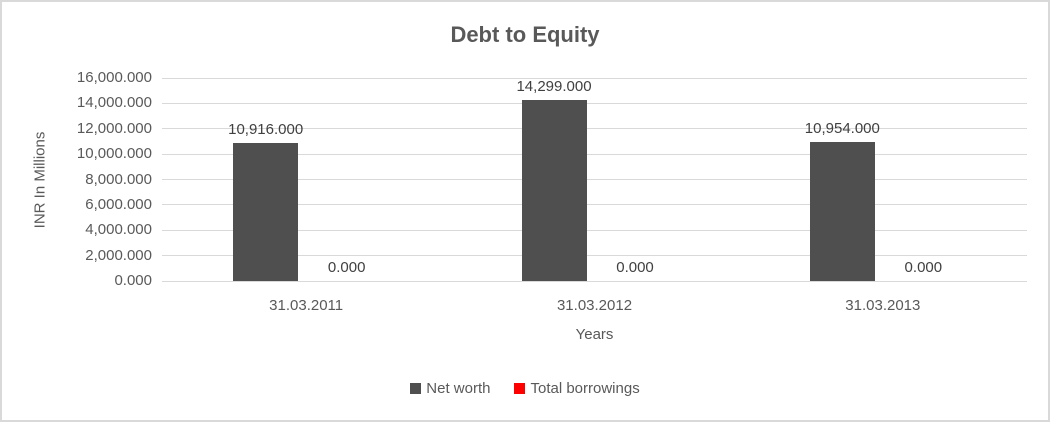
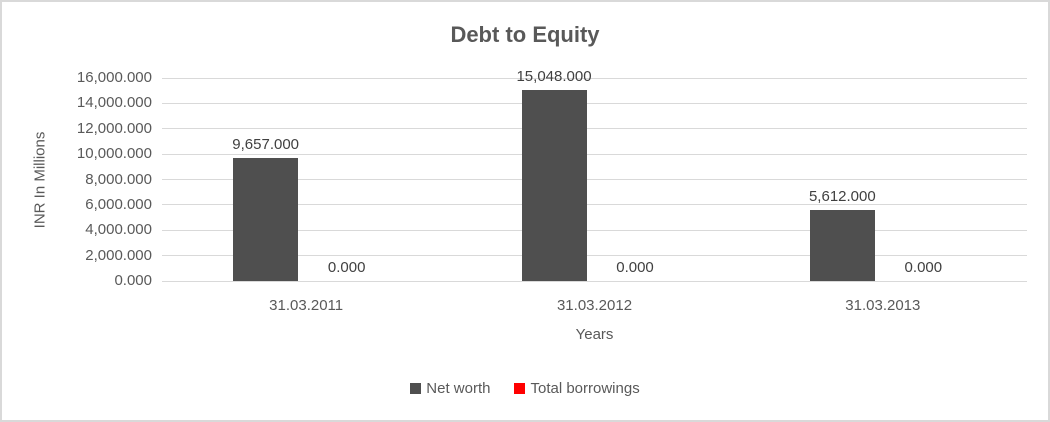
Net worth/31.03.2011: 10,916.000 -> 9,657.000
Net worth/31.03.2012: 14,299.000 -> 15,048.000
Net worth/31.03.2013: 10,954.000 -> 5,612.000
